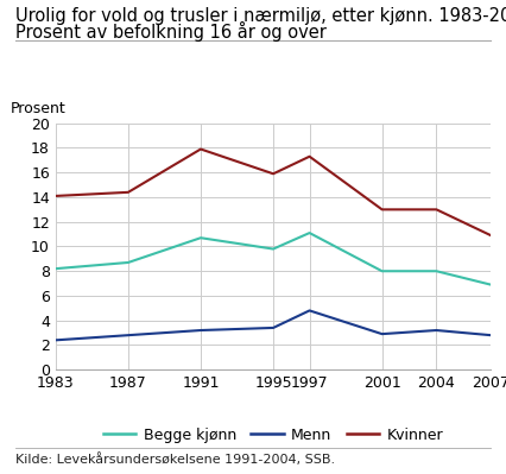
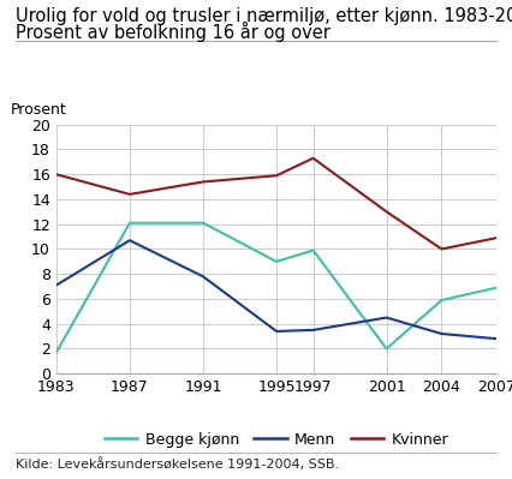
Begge kjønn/1983: 8.2 -> 1.7
Menn/1983: 2.4 -> 7.1
Kvinner/1983: 14.1 -> 16.0
Begge kjønn/1987: 8.7 -> 12.1
Menn/1987: 2.8 -> 10.7
Begge kjønn/1991: 10.7 -> 12.1
Menn/1991: 3.2 -> 7.8
Kvinner/1991: 17.9 -> 15.4
Begge kjønn/1995: 9.8 -> 9.0
Begge kjønn/1997: 11.1 -> 9.9
Menn/1997: 4.8 -> 3.5
Begge kjønn/2001: 8.0 -> 2.0
Menn/2001: 2.9 -> 4.5
Begge kjønn/2004: 8.0 -> 5.9
Kvinner/2004: 13.0 -> 10.0
